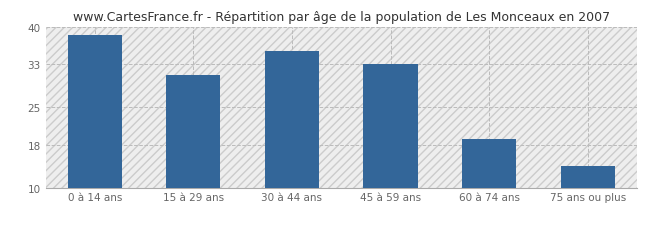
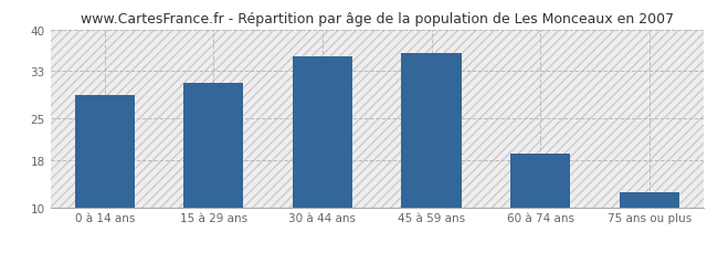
0 à 14 ans: 38.5 -> 29.0
45 à 59 ans: 33.0 -> 36.0
75 ans ou plus: 14.0 -> 12.6
